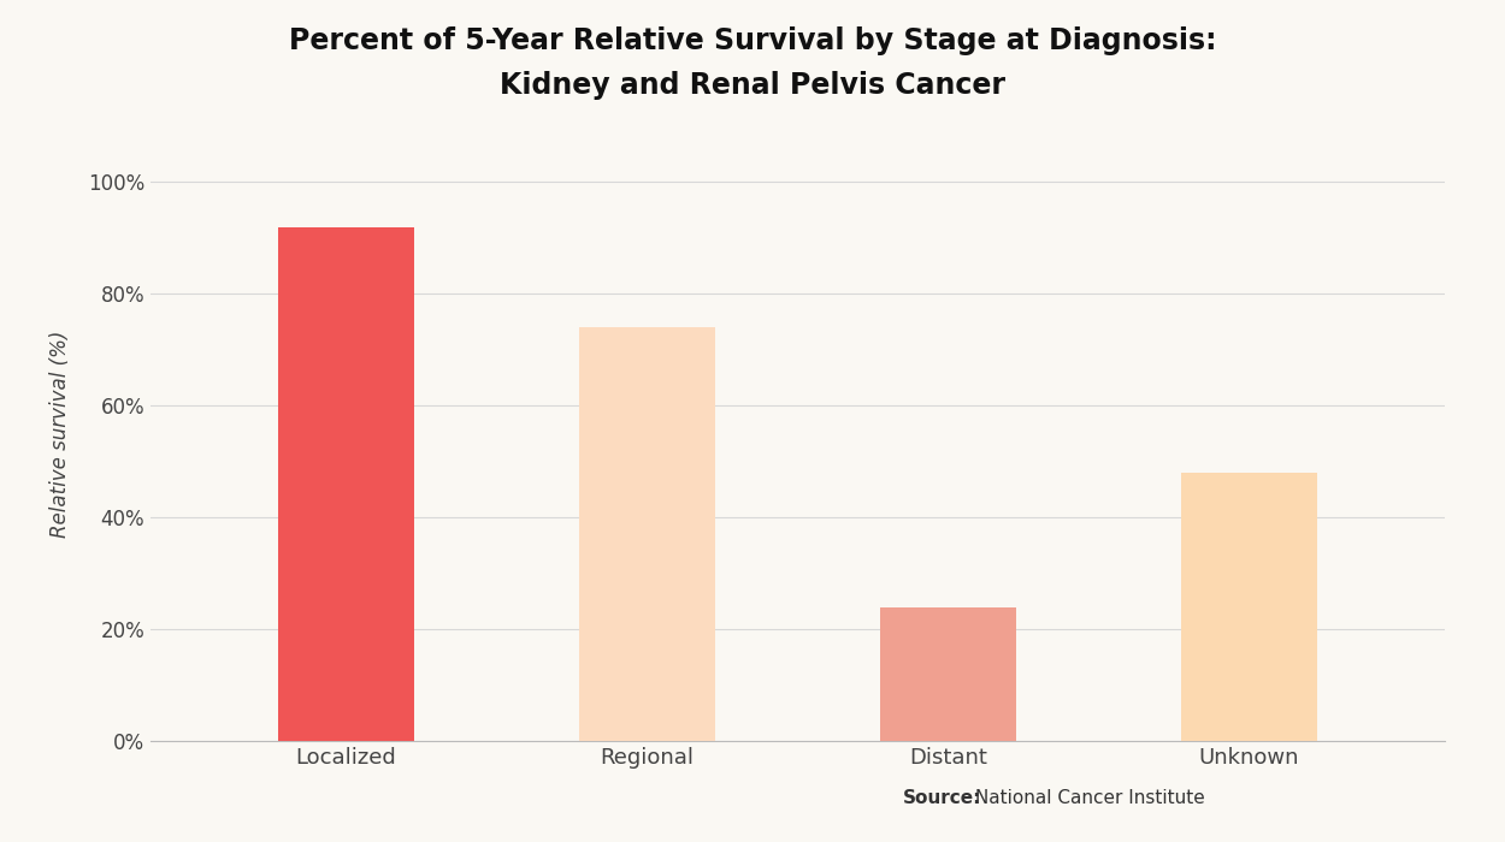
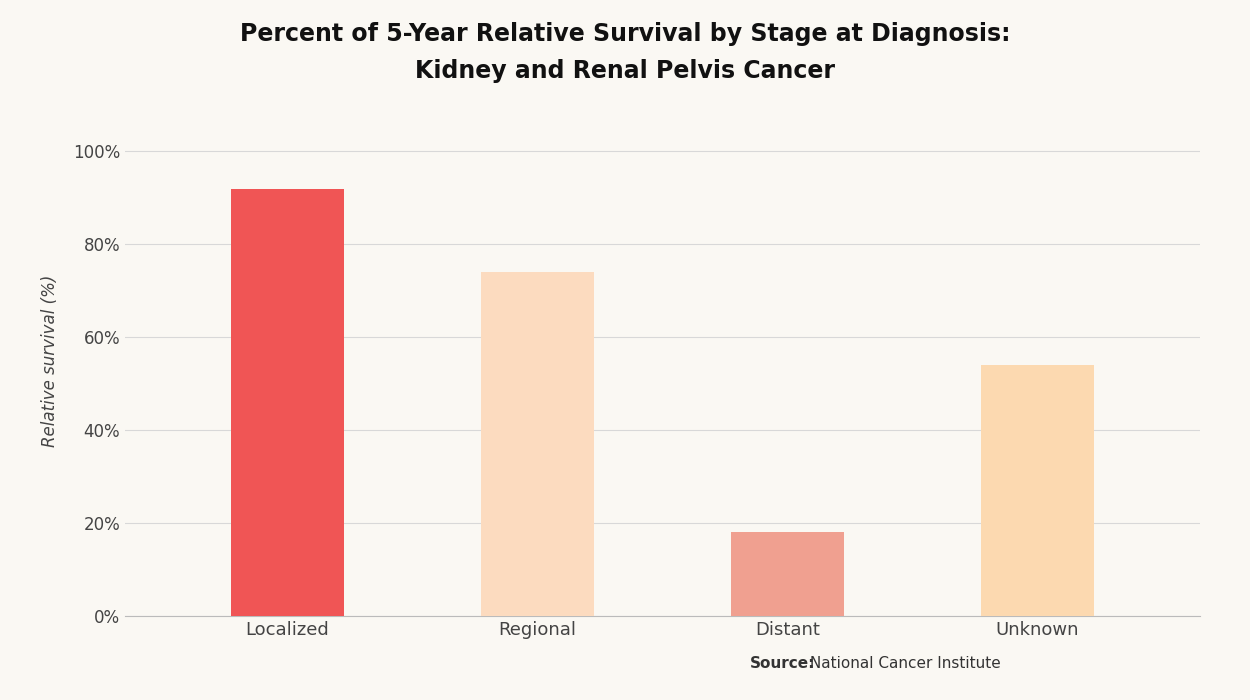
Distant: 24% -> 18%
Unknown: 48% -> 54%
